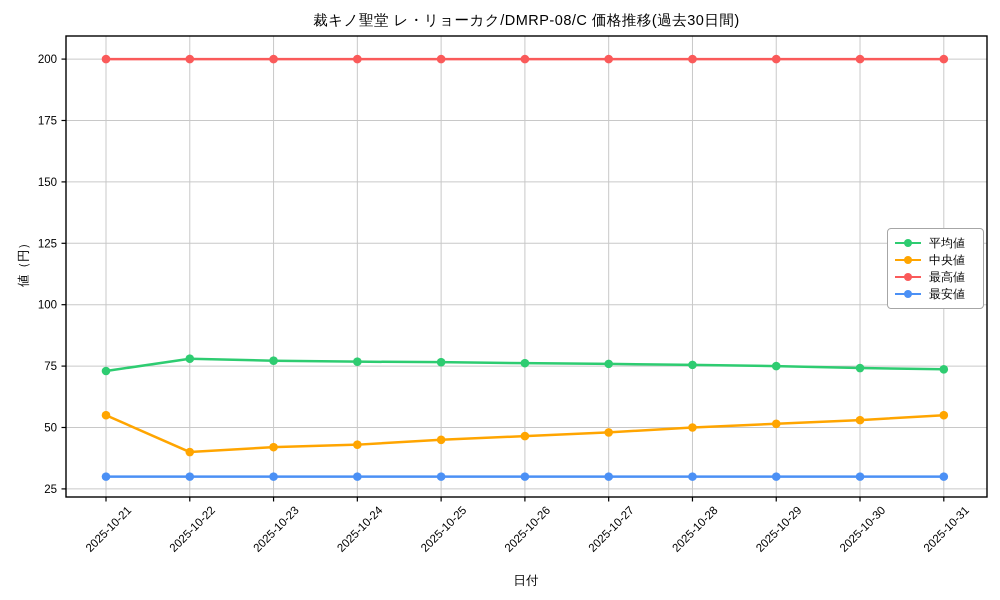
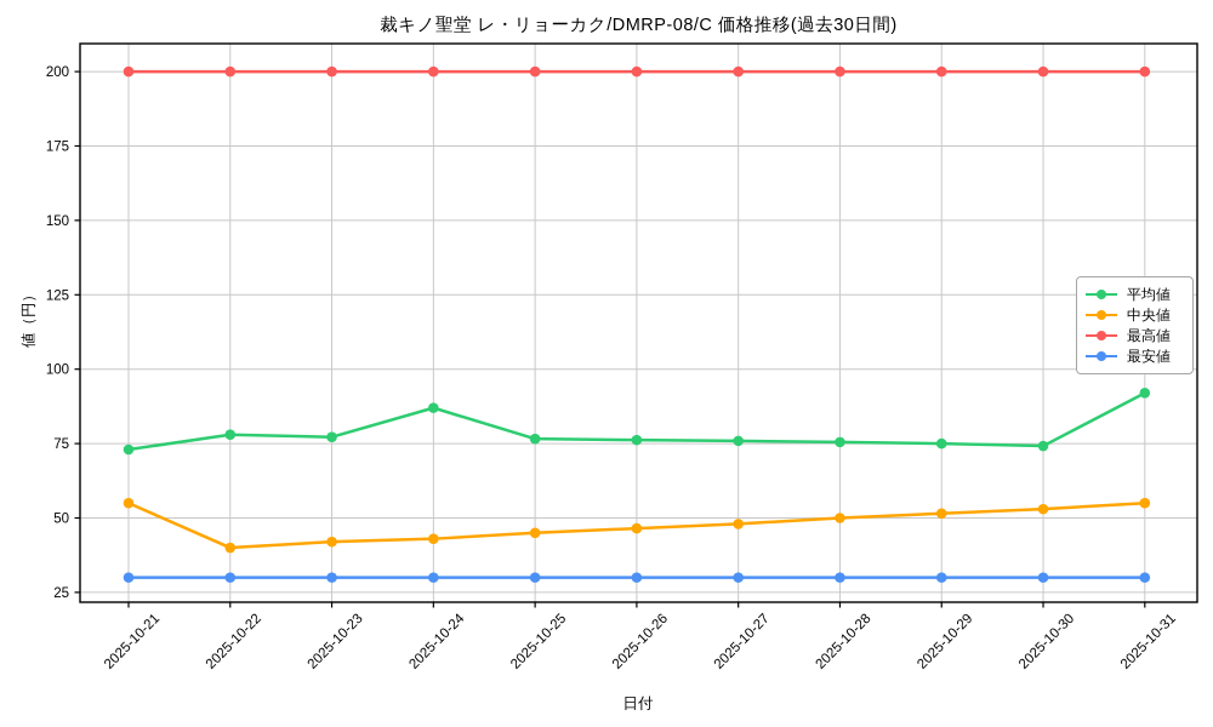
平均値/2025-10-24: 77 -> 87
平均値/2025-10-31: 74 -> 92
